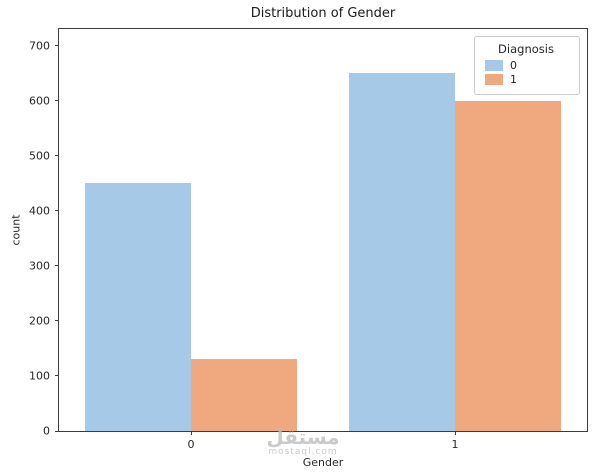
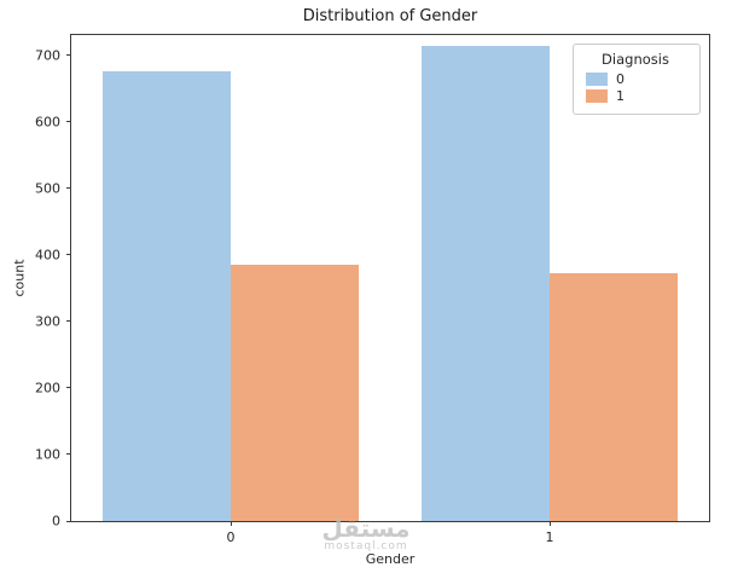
0/0: 450 -> 680
1/0: 130 -> 380
0/1: 650 -> 710
1/1: 600 -> 370
